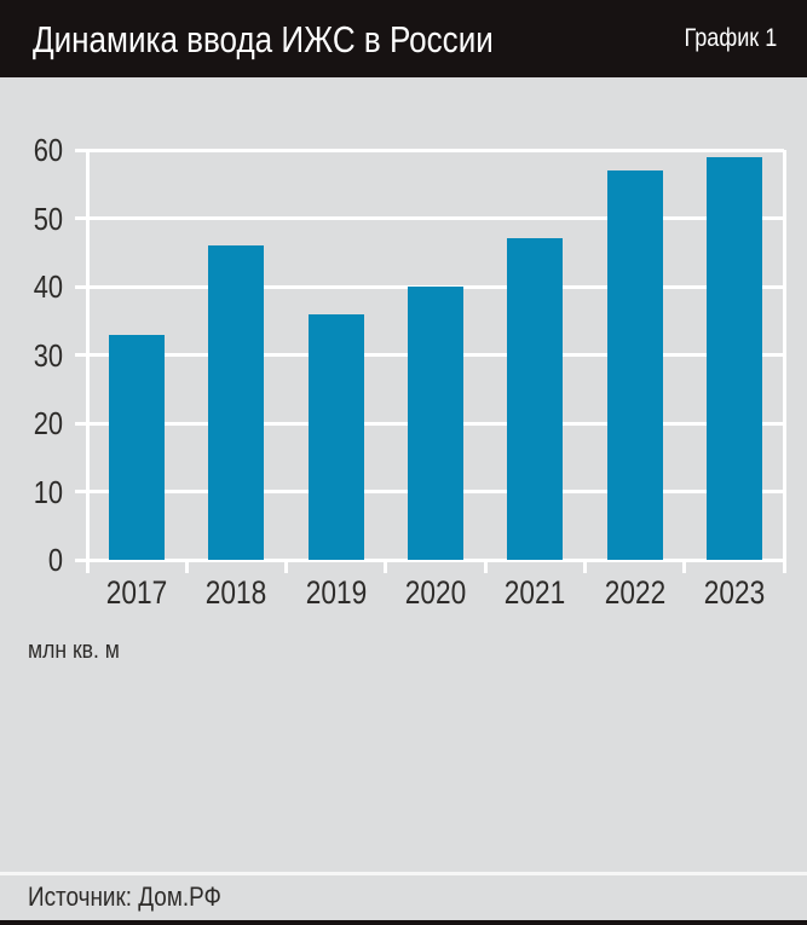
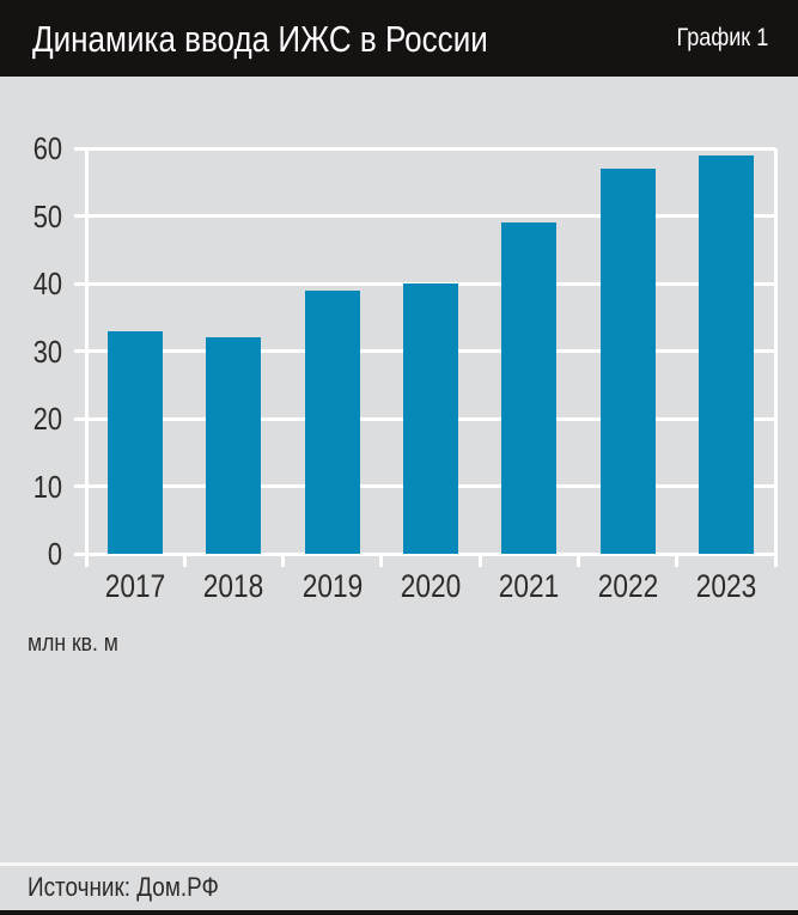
2018: 46 -> 32
2019: 36 -> 39
2021: 47 -> 49
